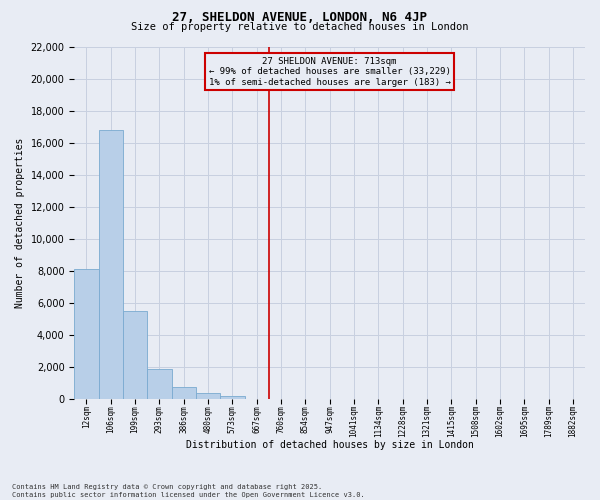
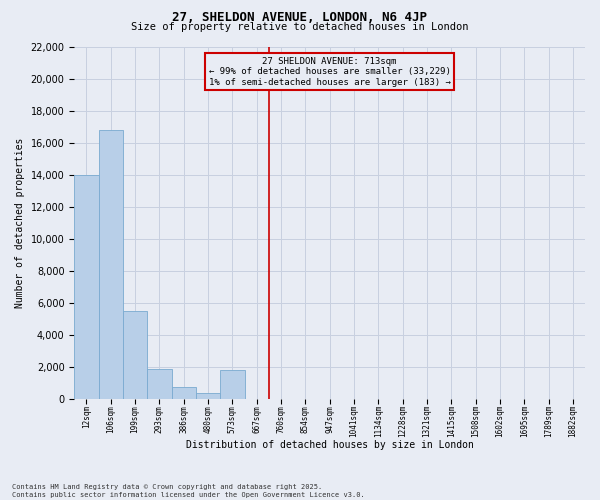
12sqm: 8,100 -> 14,000
573sqm: 200 -> 1,800
